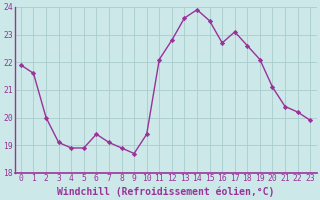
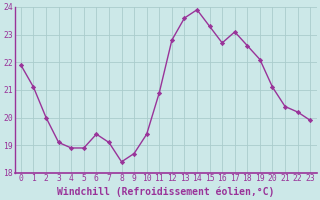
1: 21.6 -> 21.1
8: 18.9 -> 18.4
11: 22.1 -> 20.9
15: 23.5 -> 23.3
